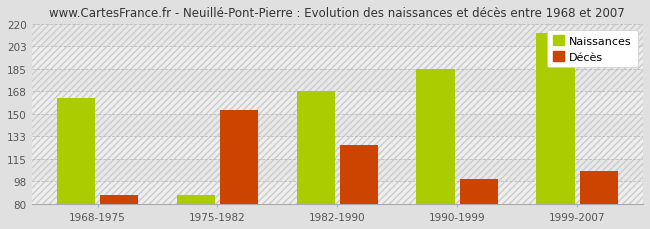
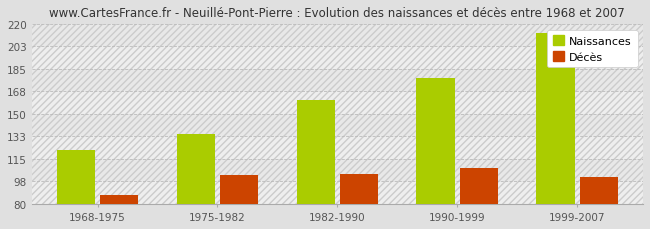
Naissances/1968-1975: 163 -> 122
Naissances/1975-1982: 87 -> 135
Décès/1975-1982: 153 -> 103
Naissances/1982-1990: 168 -> 161
Décès/1982-1990: 126 -> 104
Naissances/1990-1999: 185 -> 178
Décès/1990-1999: 100 -> 108
Décès/1999-2007: 106 -> 101
